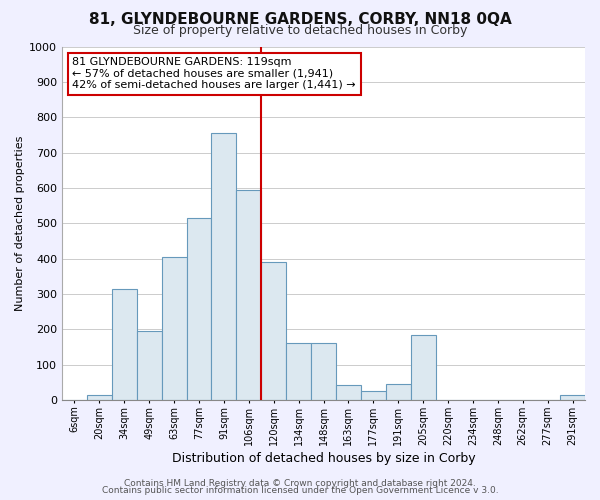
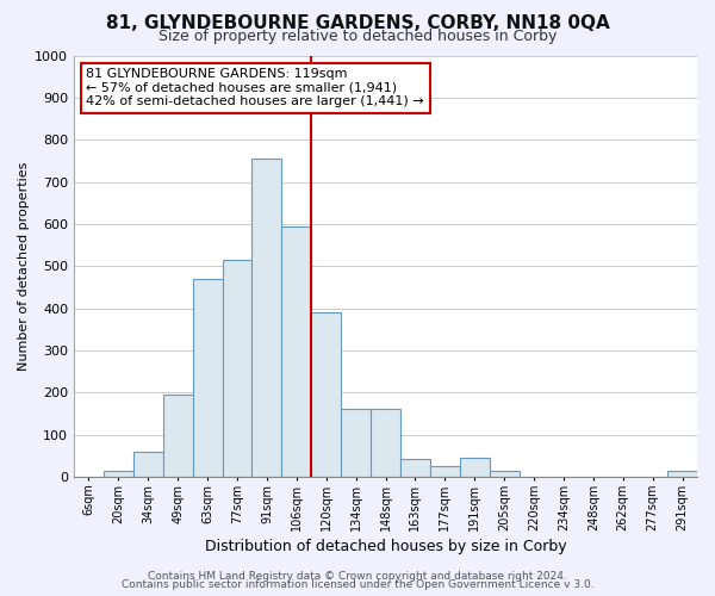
34sqm: 315 -> 60
63sqm: 405 -> 470
205sqm: 185 -> 13
